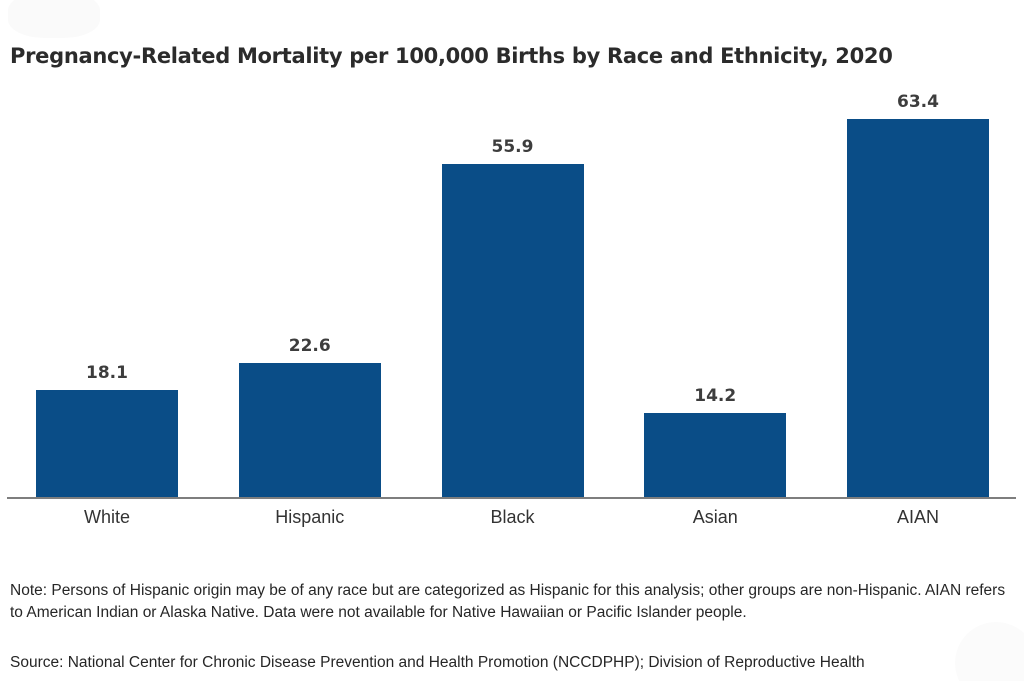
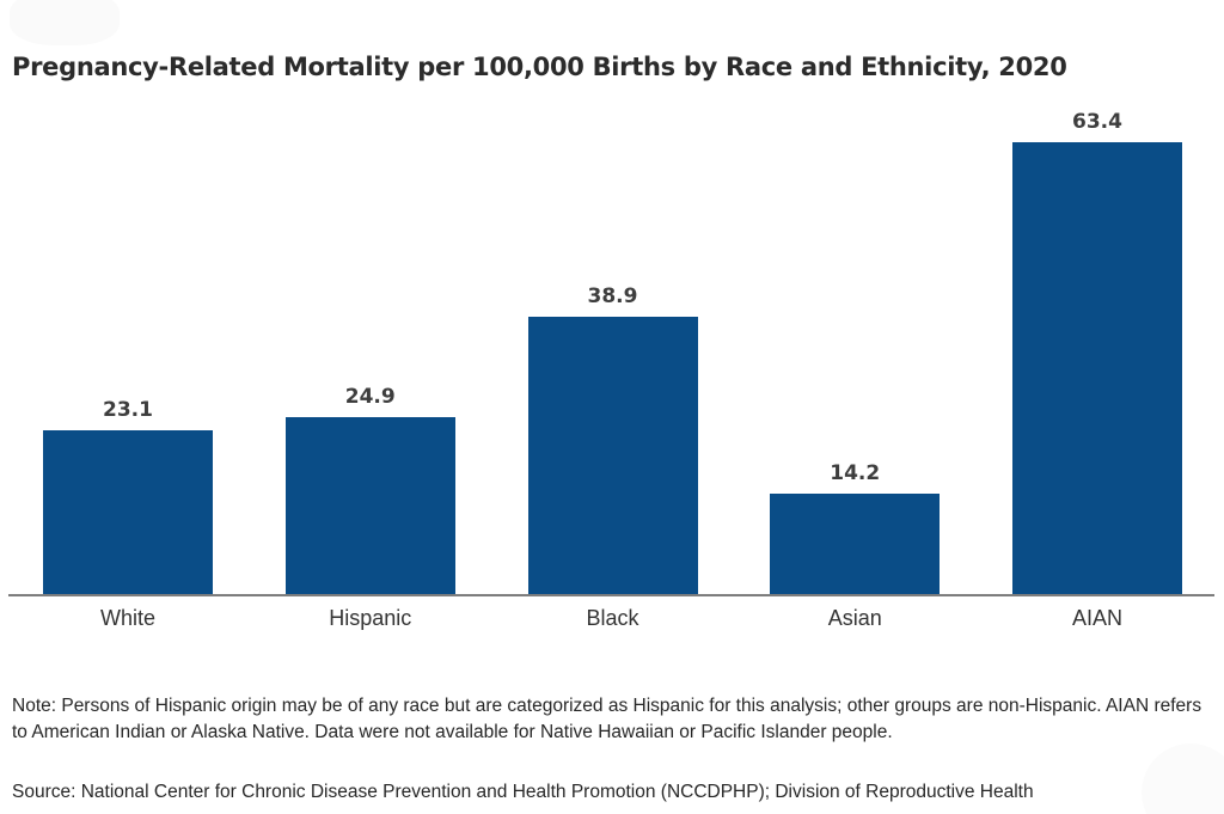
White: 18.1 -> 23.1
Hispanic: 22.6 -> 24.9
Black: 55.9 -> 38.9
